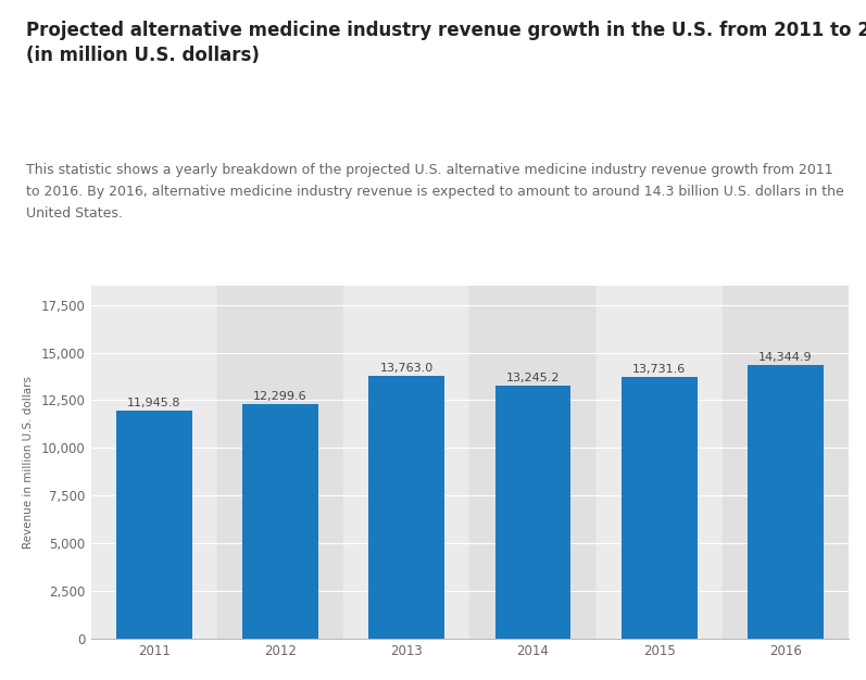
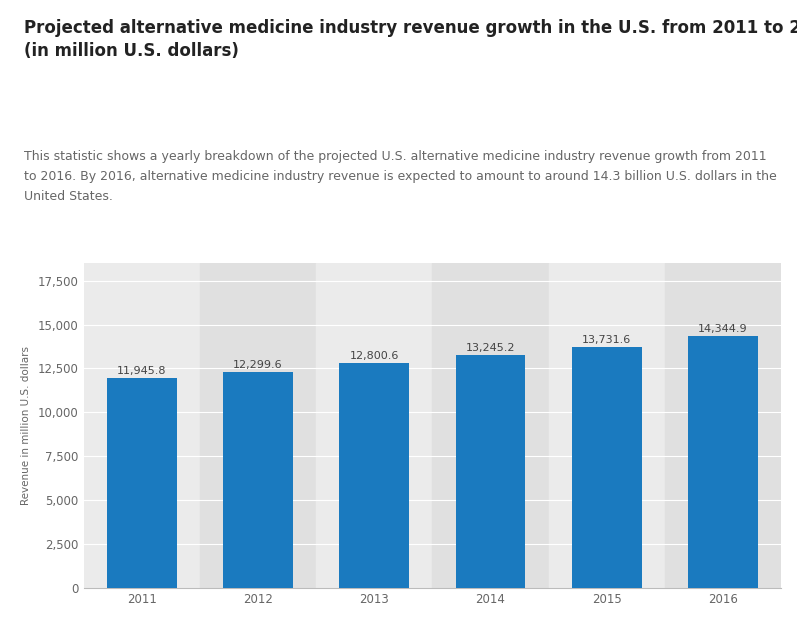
2013: 13,763.0 -> 12,800.6
